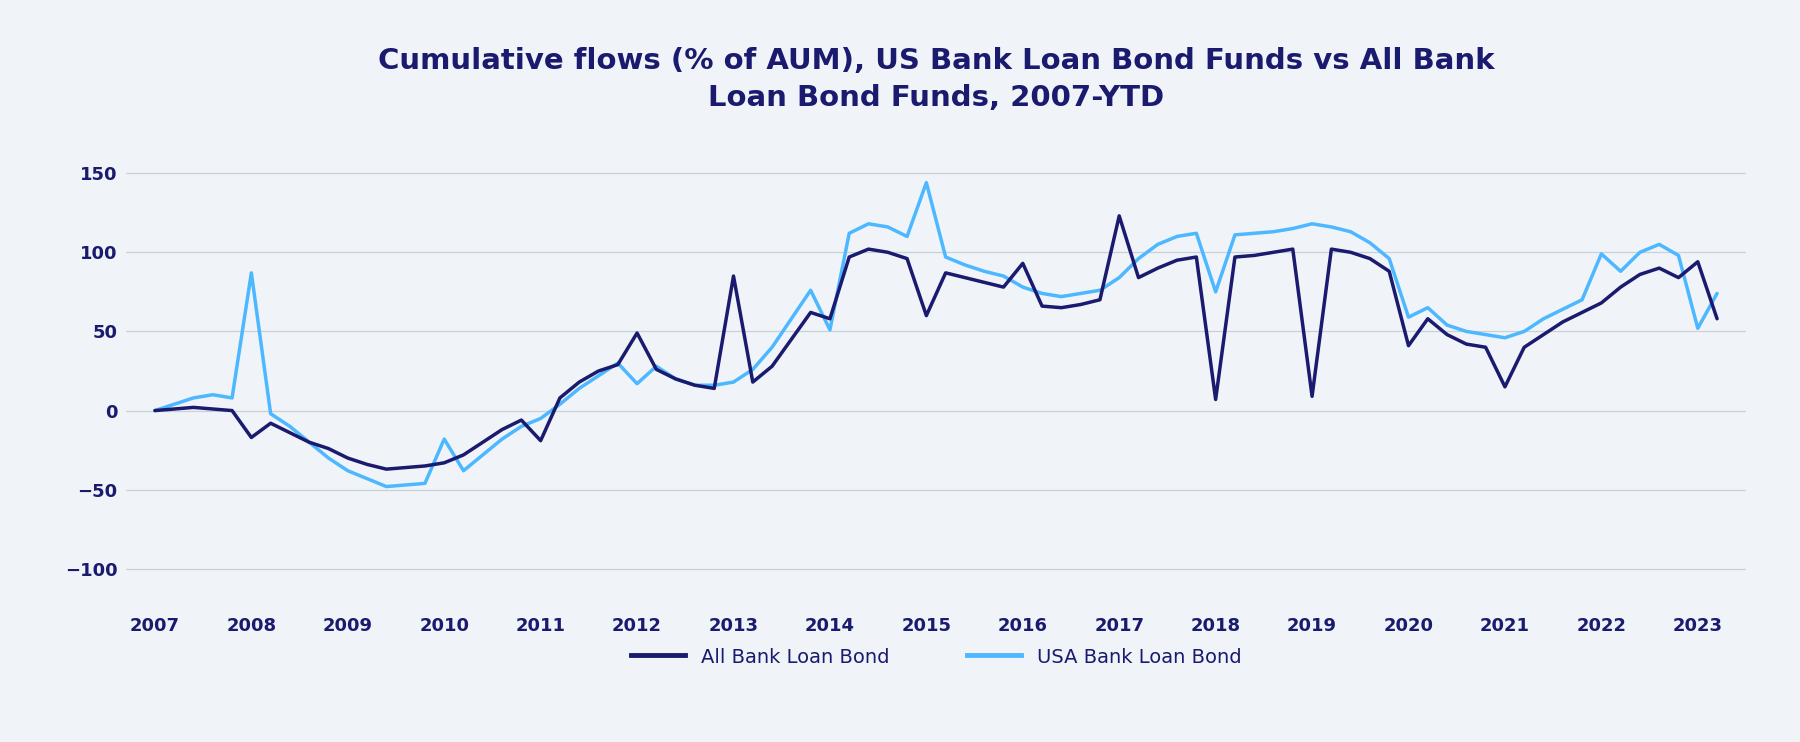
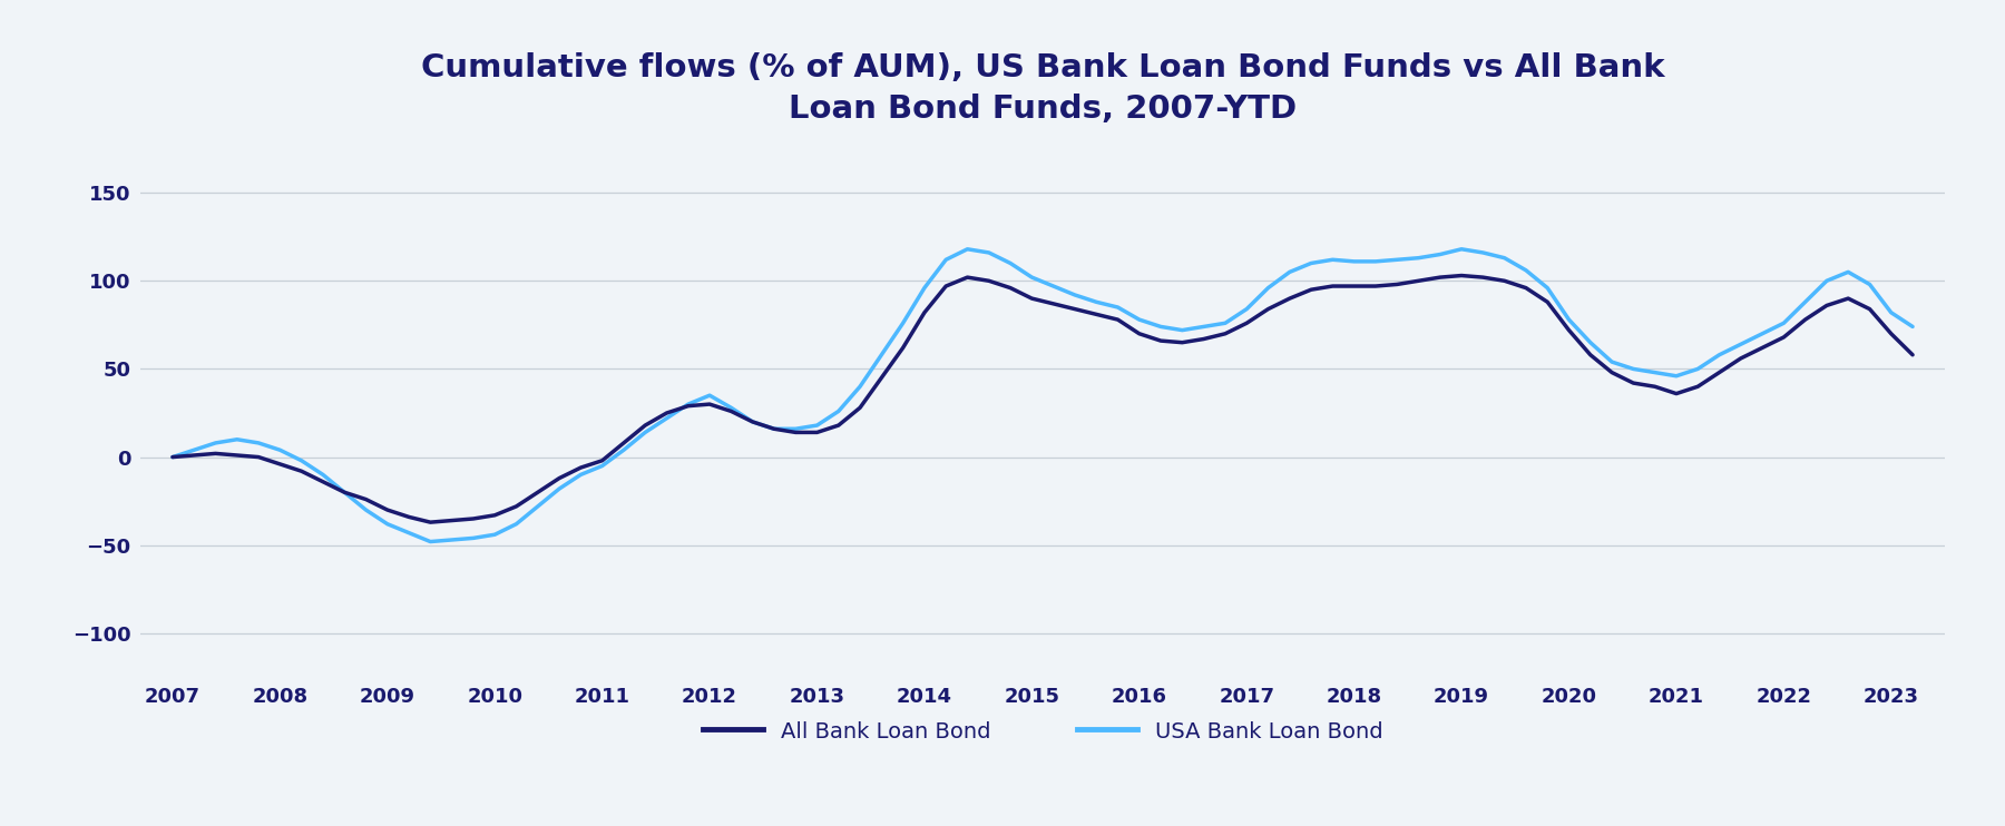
All Bank Loan Bond/2008: -17 -> -4
USA Bank Loan Bond/2008: 87 -> 4
USA Bank Loan Bond/2010: -18 -> -44
All Bank Loan Bond/2011: -19 -> -2
All Bank Loan Bond/2012: 49 -> 30
USA Bank Loan Bond/2012: 17 -> 35
All Bank Loan Bond/2013: 85 -> 14
All Bank Loan Bond/2014: 58 -> 82
USA Bank Loan Bond/2014: 51 -> 96
All Bank Loan Bond/2015: 60 -> 90
USA Bank Loan Bond/2015: 144 -> 102
All Bank Loan Bond/2016: 93 -> 70
All Bank Loan Bond/2017: 123 -> 76
All Bank Loan Bond/2018: 7 -> 97
USA Bank Loan Bond/2018: 75 -> 111
All Bank Loan Bond/2019: 9 -> 103
All Bank Loan Bond/2020: 41 -> 72
USA Bank Loan Bond/2020: 59 -> 78
All Bank Loan Bond/2021: 15 -> 36
USA Bank Loan Bond/2022: 99 -> 76
All Bank Loan Bond/2023: 94 -> 70
USA Bank Loan Bond/2023: 52 -> 82
